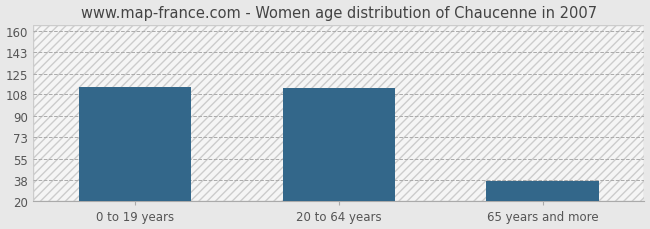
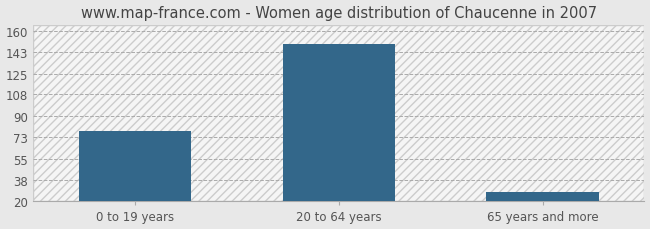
0 to 19 years: 114 -> 78
20 to 64 years: 113 -> 149
65 years and more: 37 -> 28
